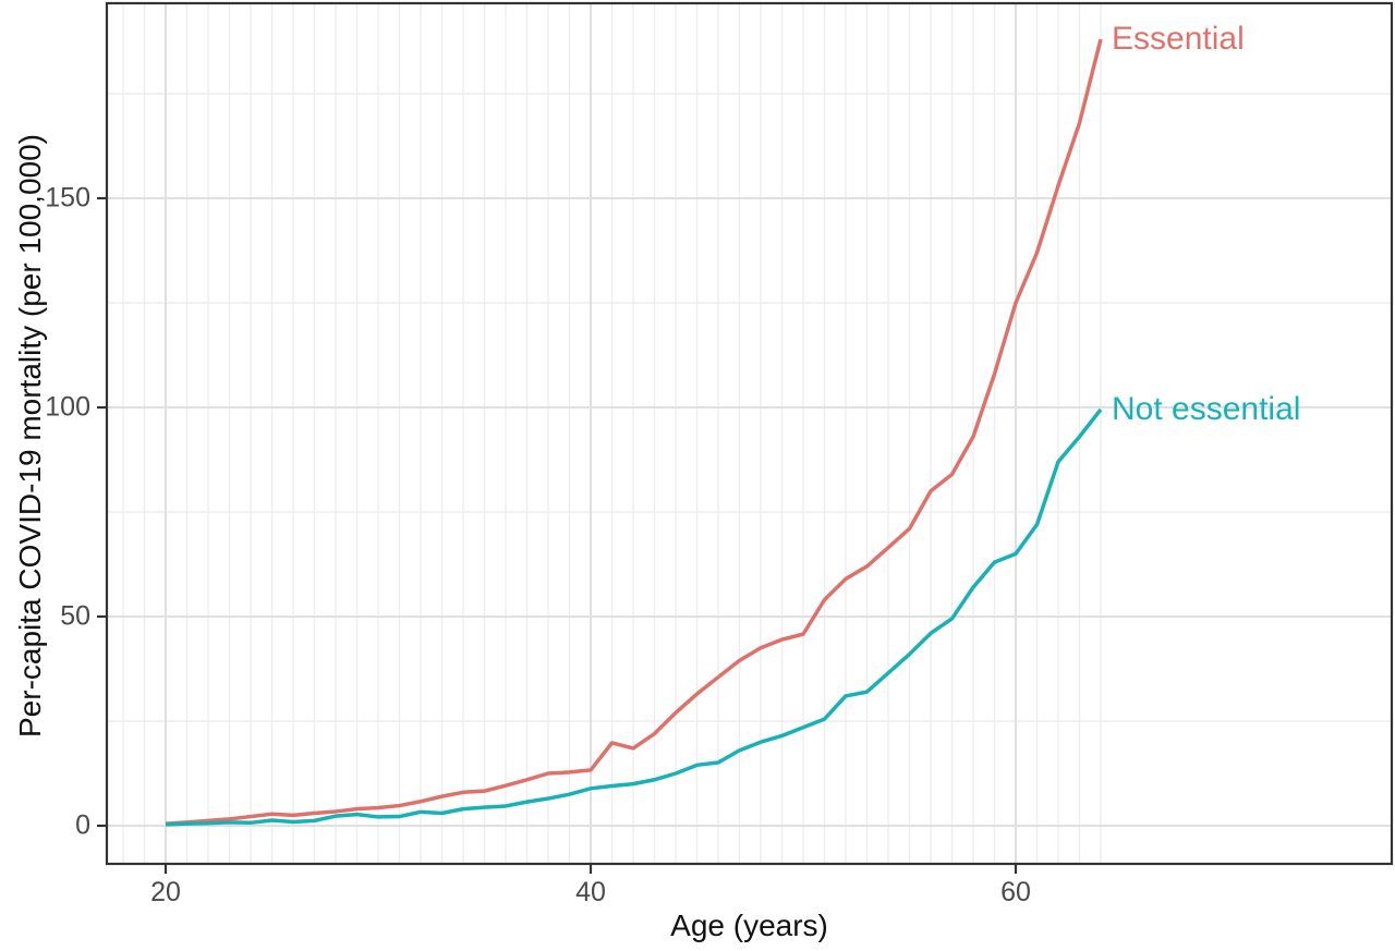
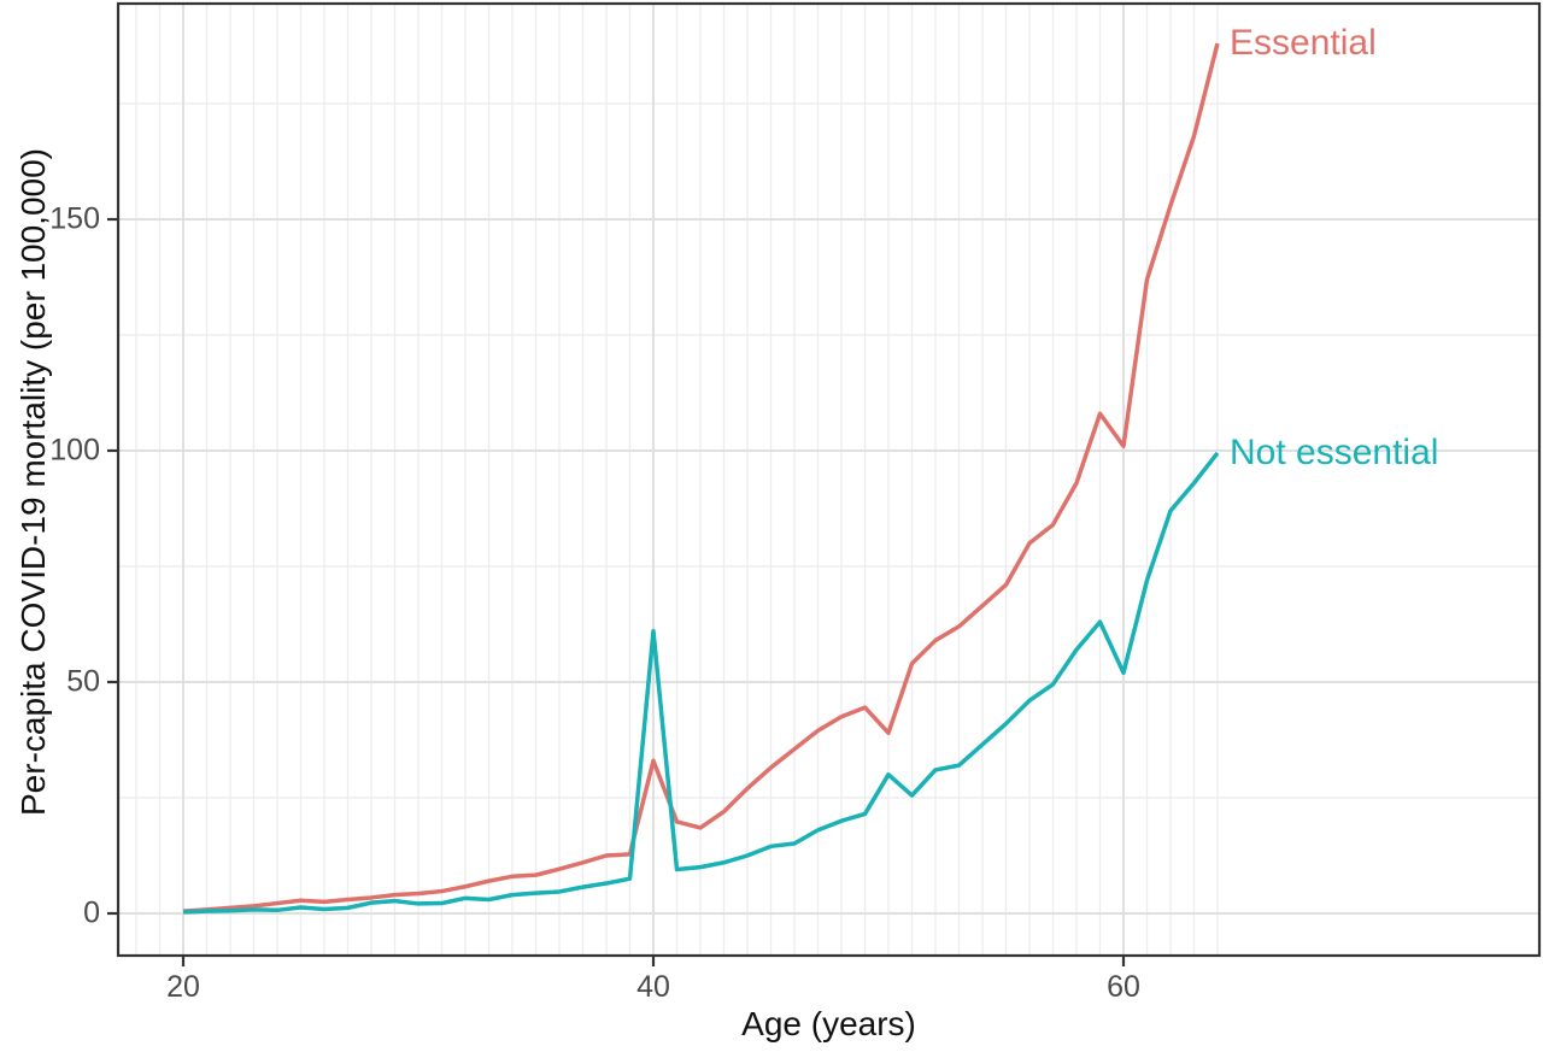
Essential/40: 13 -> 33
Not essential/40: 9 -> 61
Essential/50: 46 -> 39
Not essential/50: 24 -> 30
Essential/60: 125 -> 101
Not essential/60: 65 -> 52
